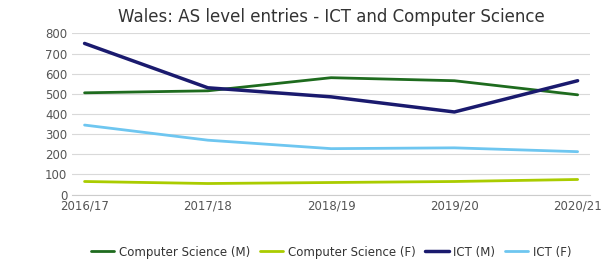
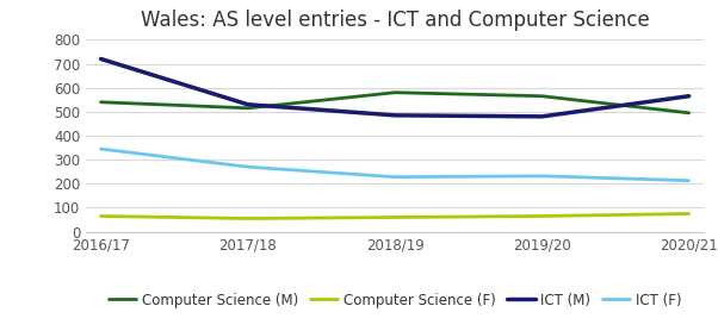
Computer Science (M)/2016/17: 505 -> 540
ICT (M)/2016/17: 750 -> 720
ICT (M)/2019/20: 410 -> 480
